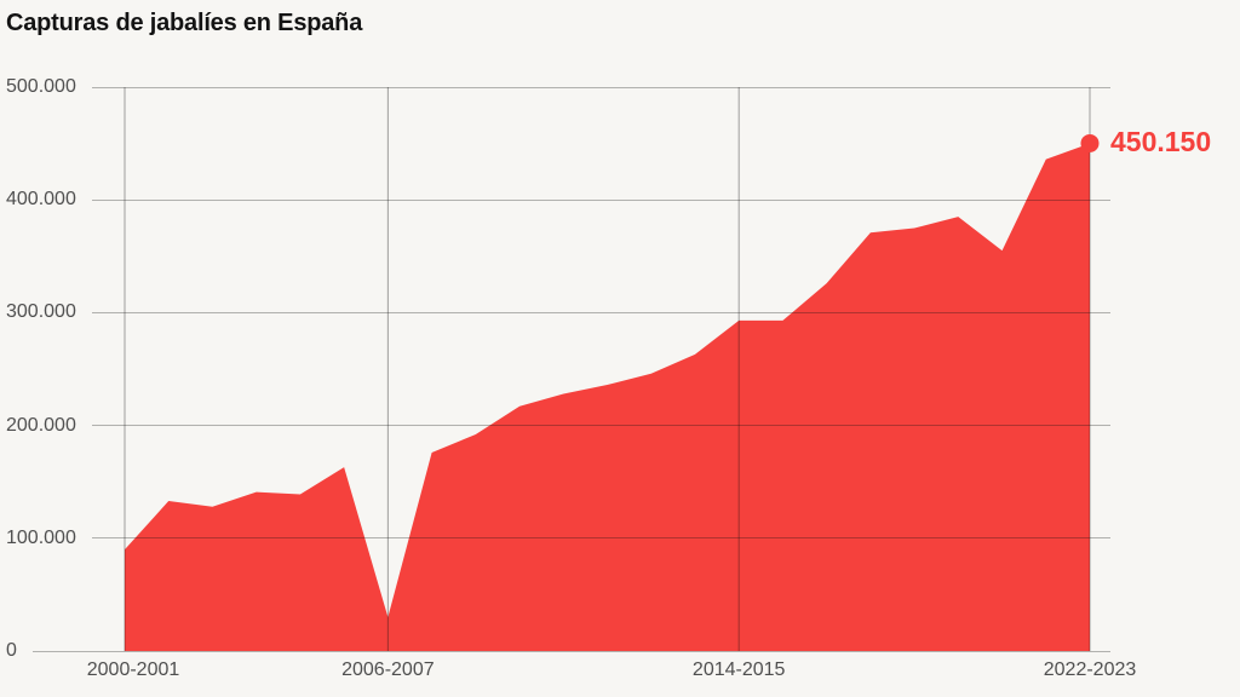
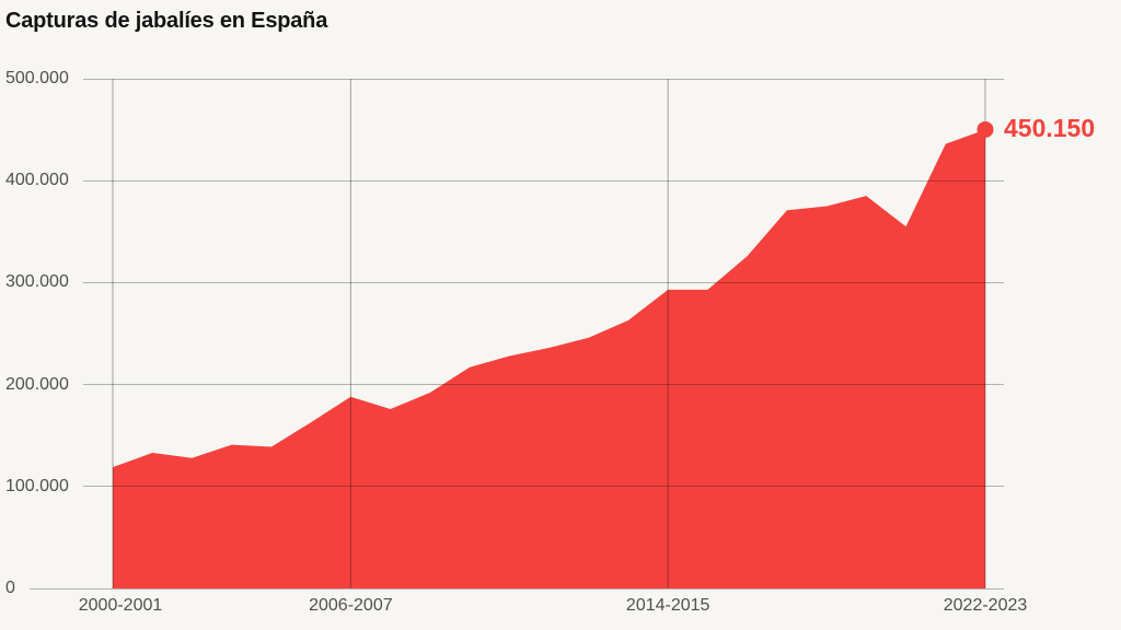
2000-2001: 90000 -> 120000
2006-2007: 30000 -> 190000
